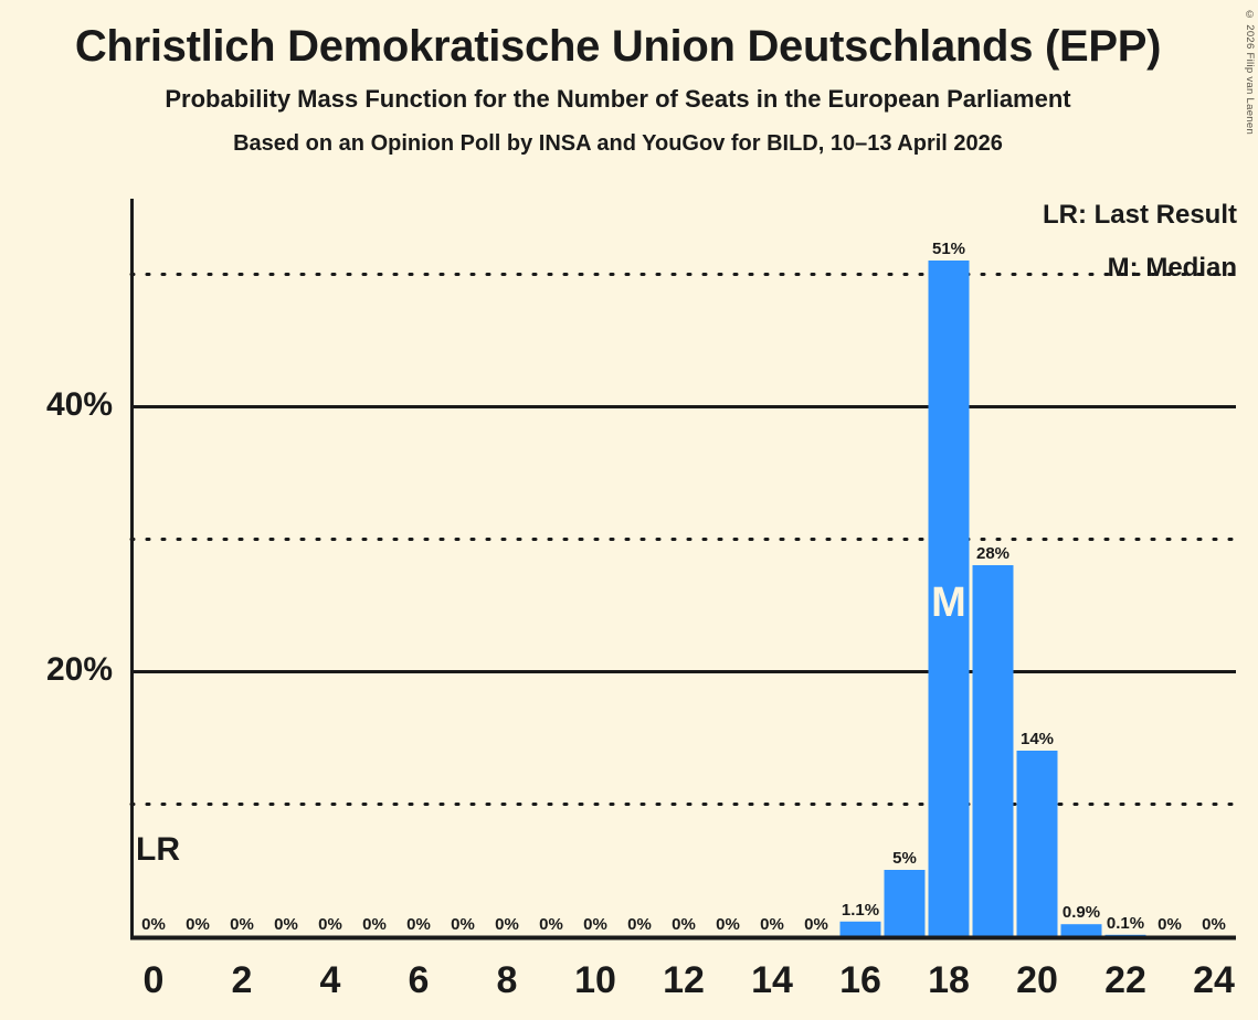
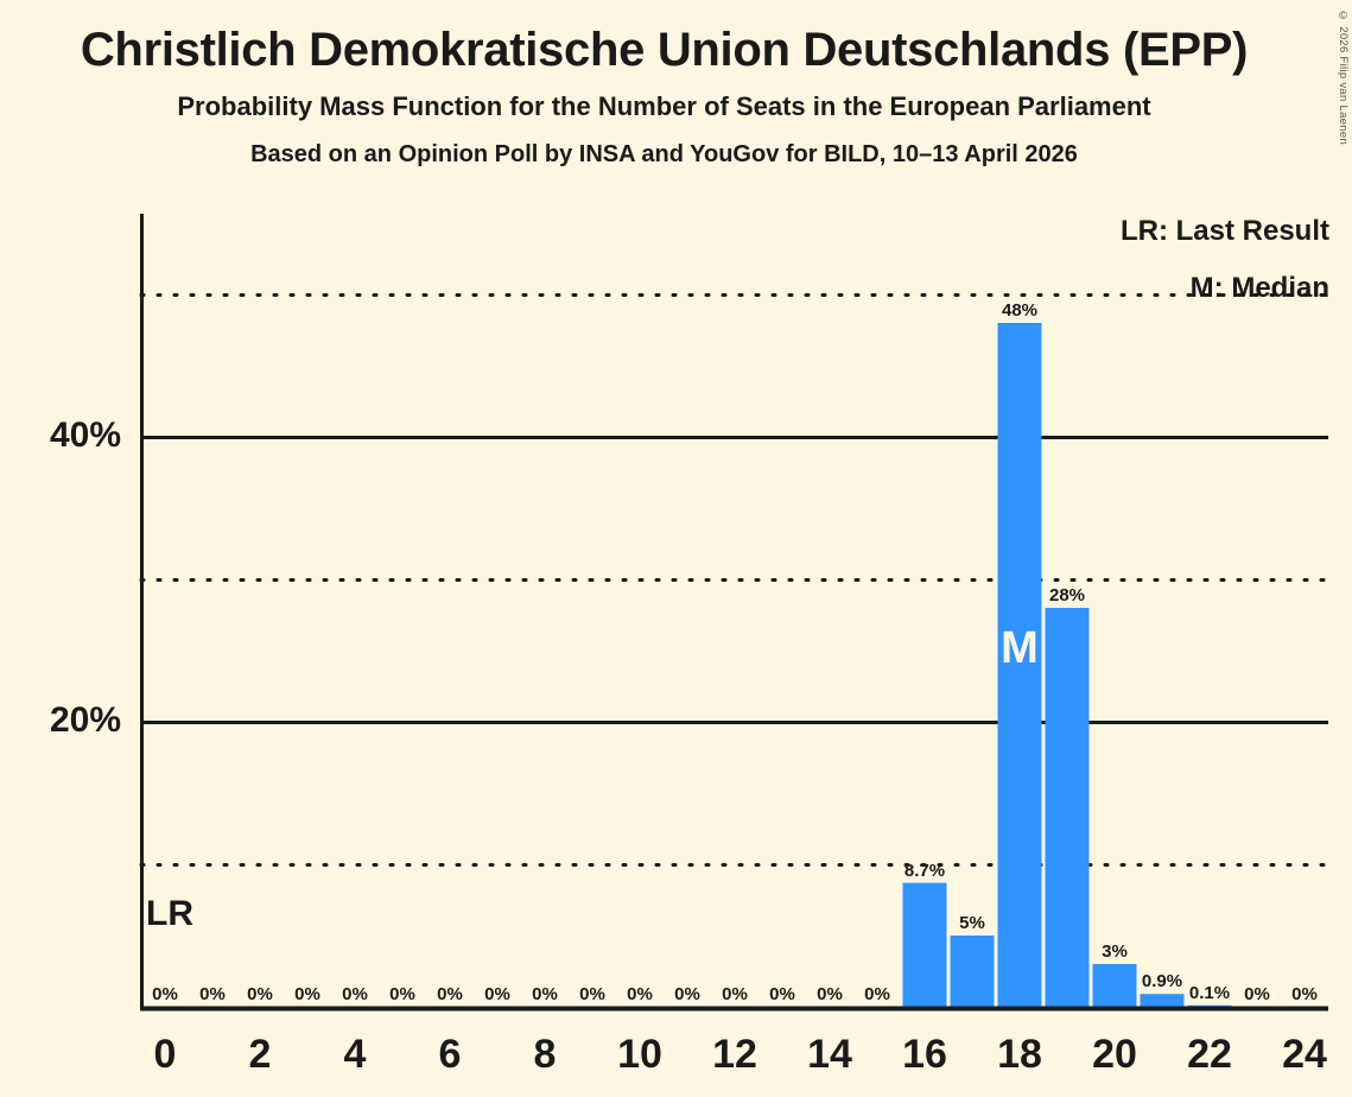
16: 1.1% -> 8.7%
18: 51% -> 48%
20: 14% -> 3%
